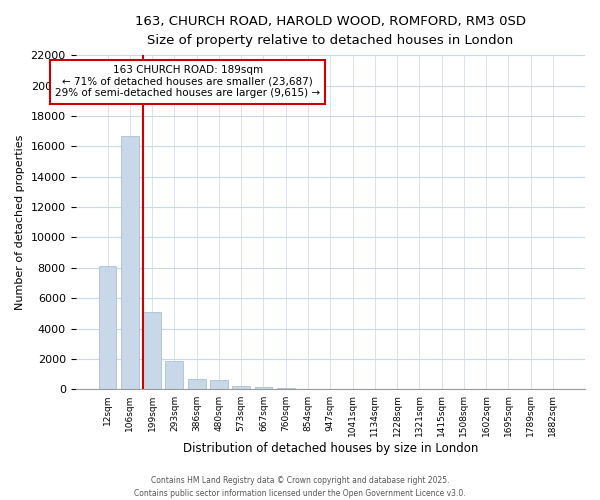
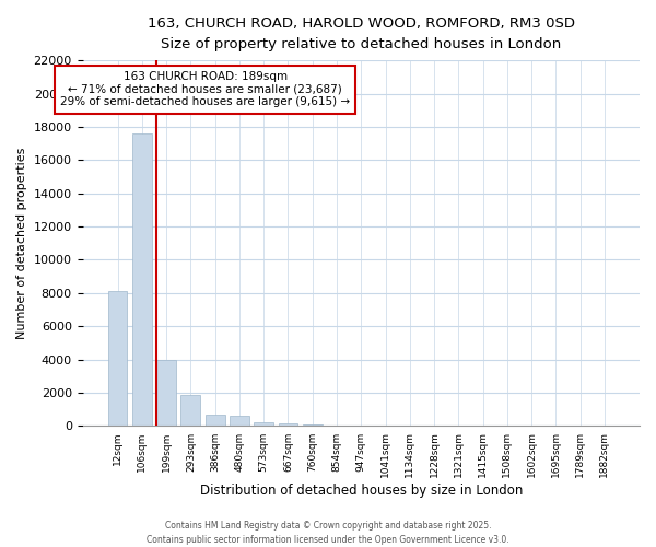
106sqm: 16700 -> 17600
199sqm: 5100 -> 4000
